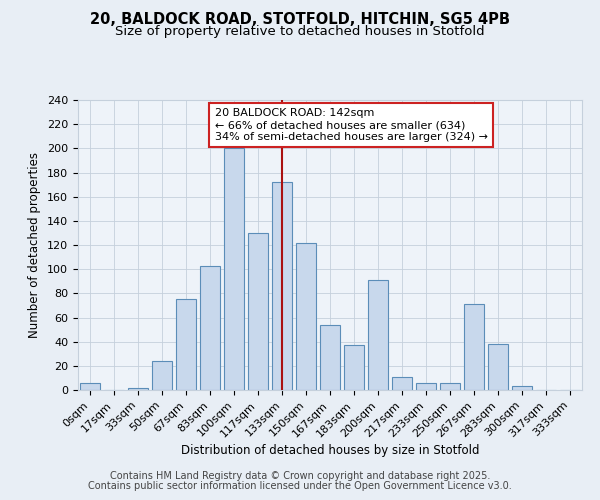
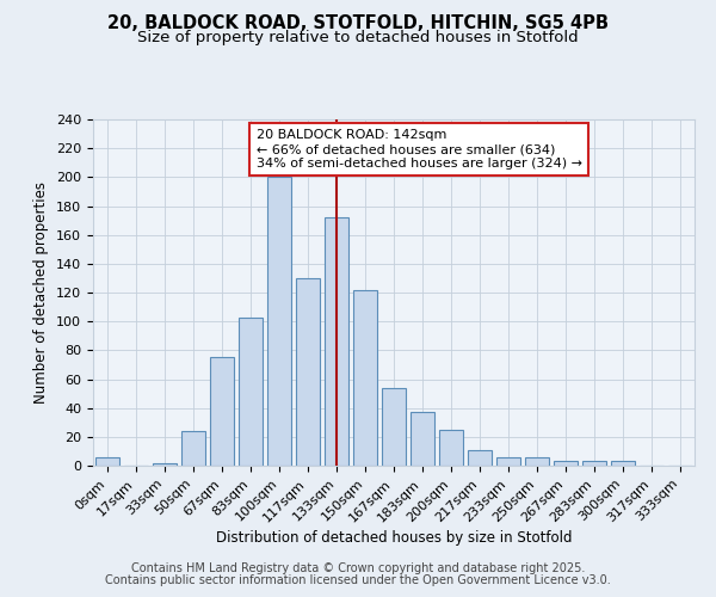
200sqm: 91 -> 25
267sqm: 71 -> 3
283sqm: 38 -> 3
